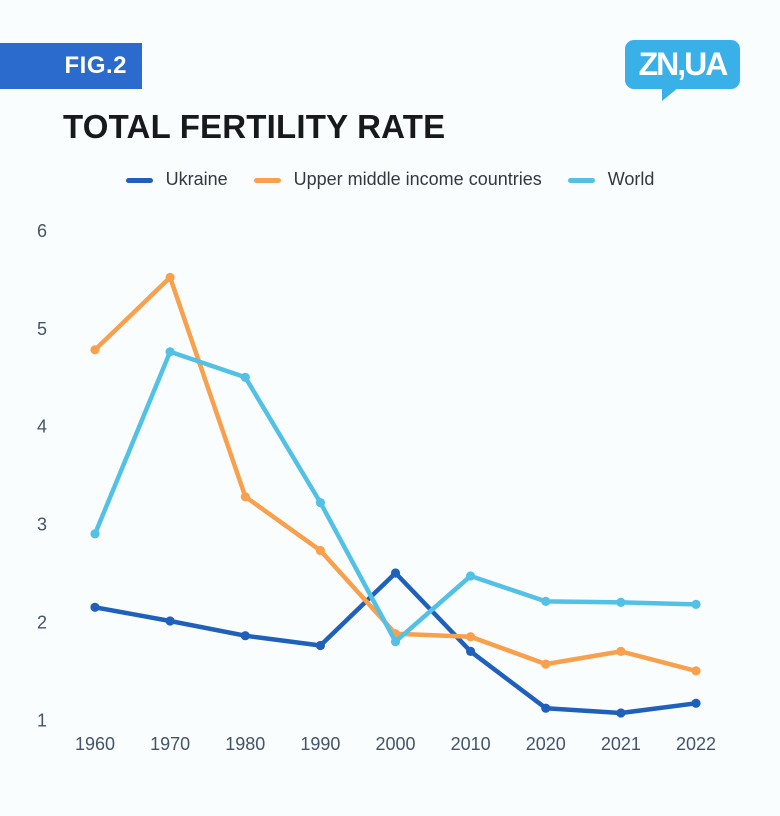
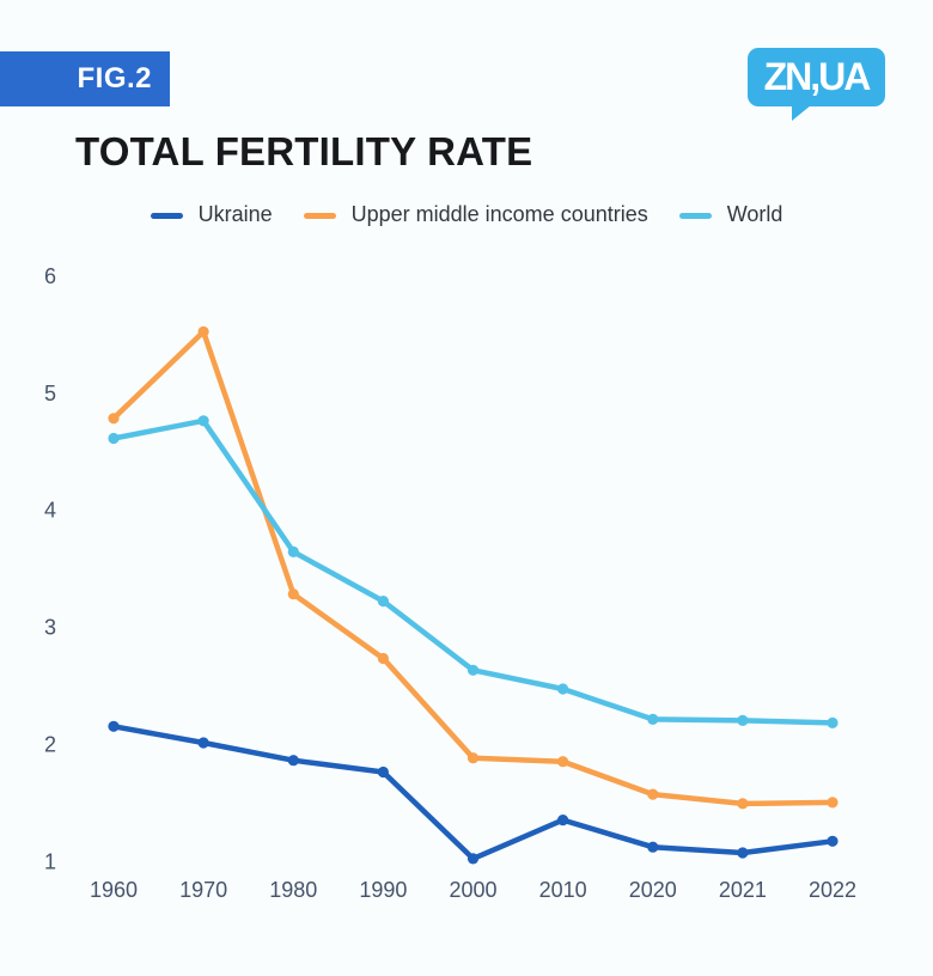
World/1960: 2.9 -> 4.6
World/1980: 4.5 -> 3.6
Ukraine/2000: 2.5 -> 1.0
World/2000: 1.8 -> 2.6
Ukraine/2010: 1.7 -> 1.4
Upper middle income countries/2021: 1.7 -> 1.5
